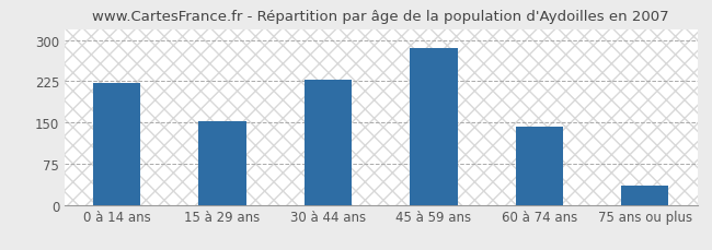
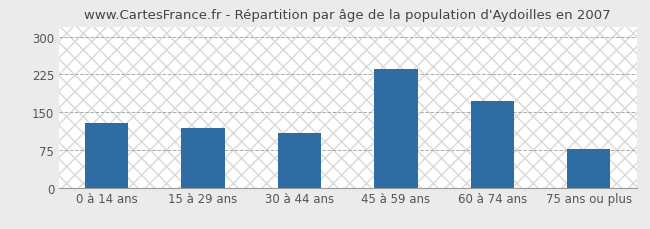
0 à 14 ans: 221 -> 128
15 à 29 ans: 152 -> 118
30 à 44 ans: 227 -> 108
45 à 59 ans: 285 -> 236
60 à 74 ans: 143 -> 172
75 ans ou plus: 35 -> 76
